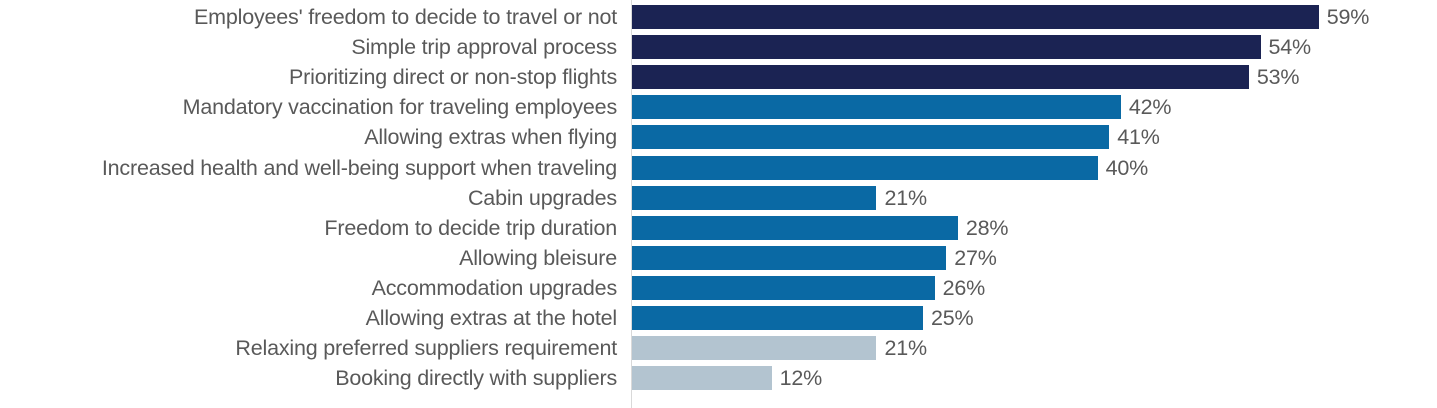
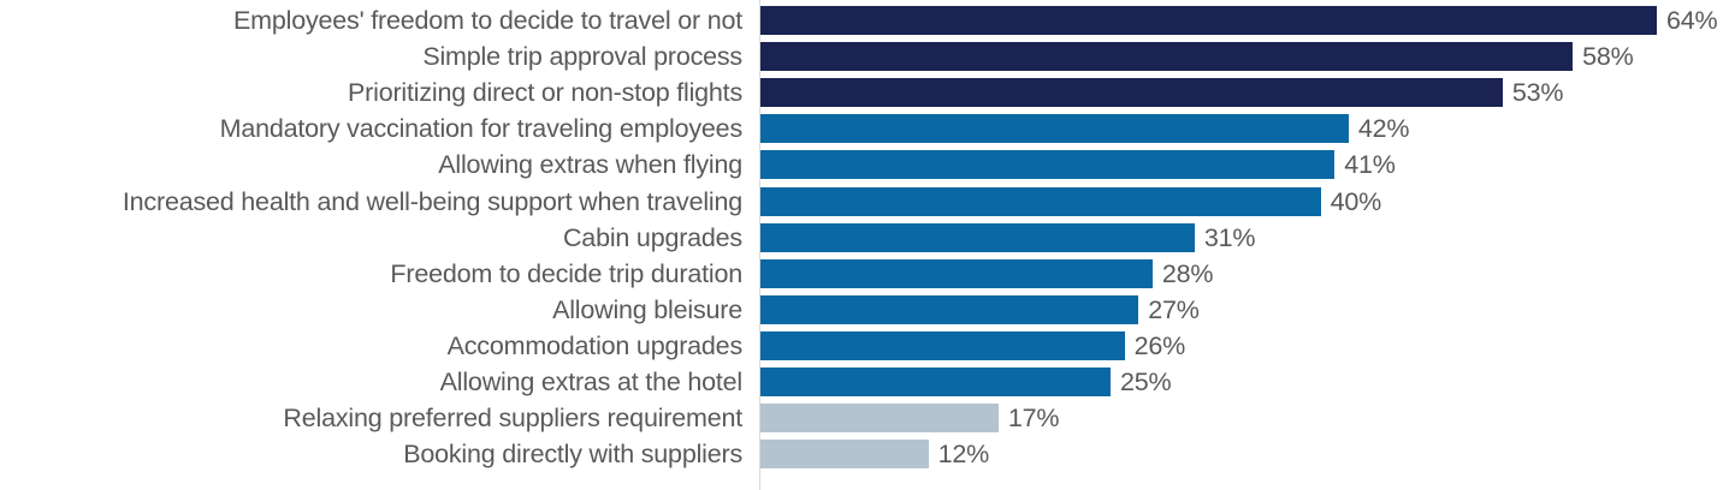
Employees' freedom to decide to travel or not: 59% -> 64%
Simple trip approval process: 54% -> 58%
Cabin upgrades: 21% -> 31%
Relaxing preferred suppliers requirement: 21% -> 17%
